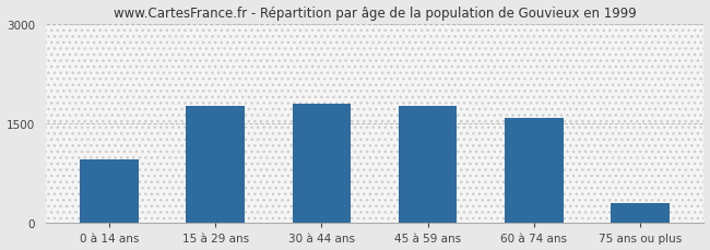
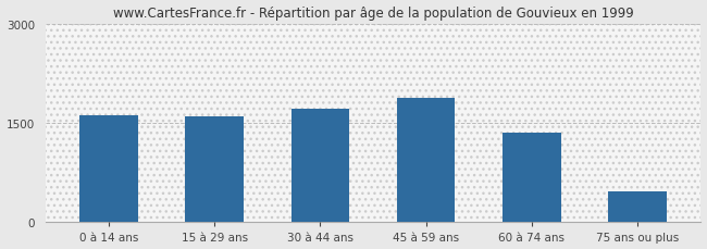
0 à 14 ans: 960 -> 1620
15 à 29 ans: 1760 -> 1600
30 à 44 ans: 1800 -> 1710
45 à 59 ans: 1760 -> 1880
60 à 74 ans: 1580 -> 1360
75 ans ou plus: 300 -> 470
